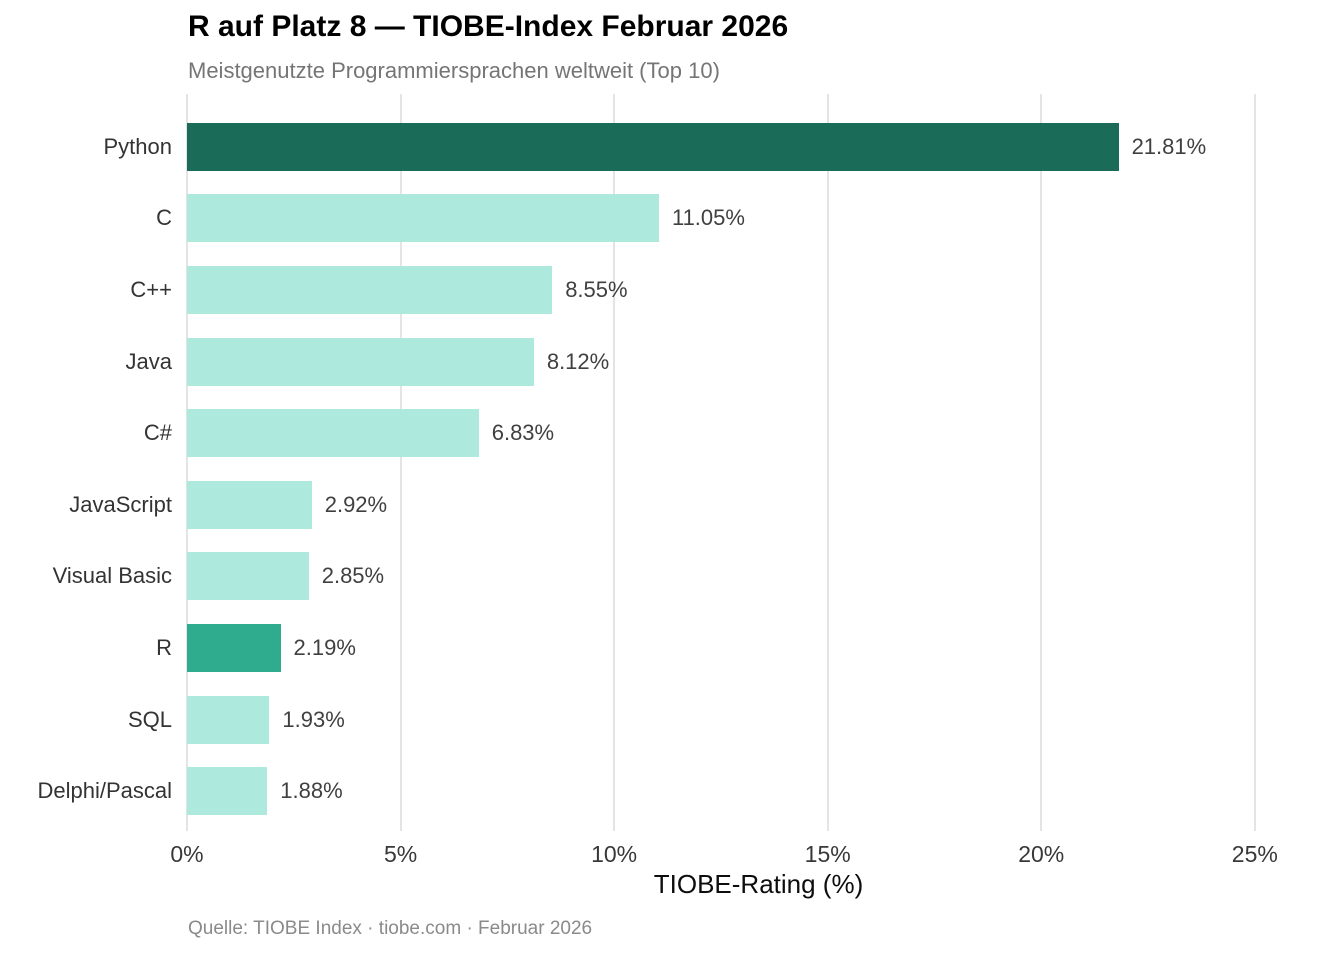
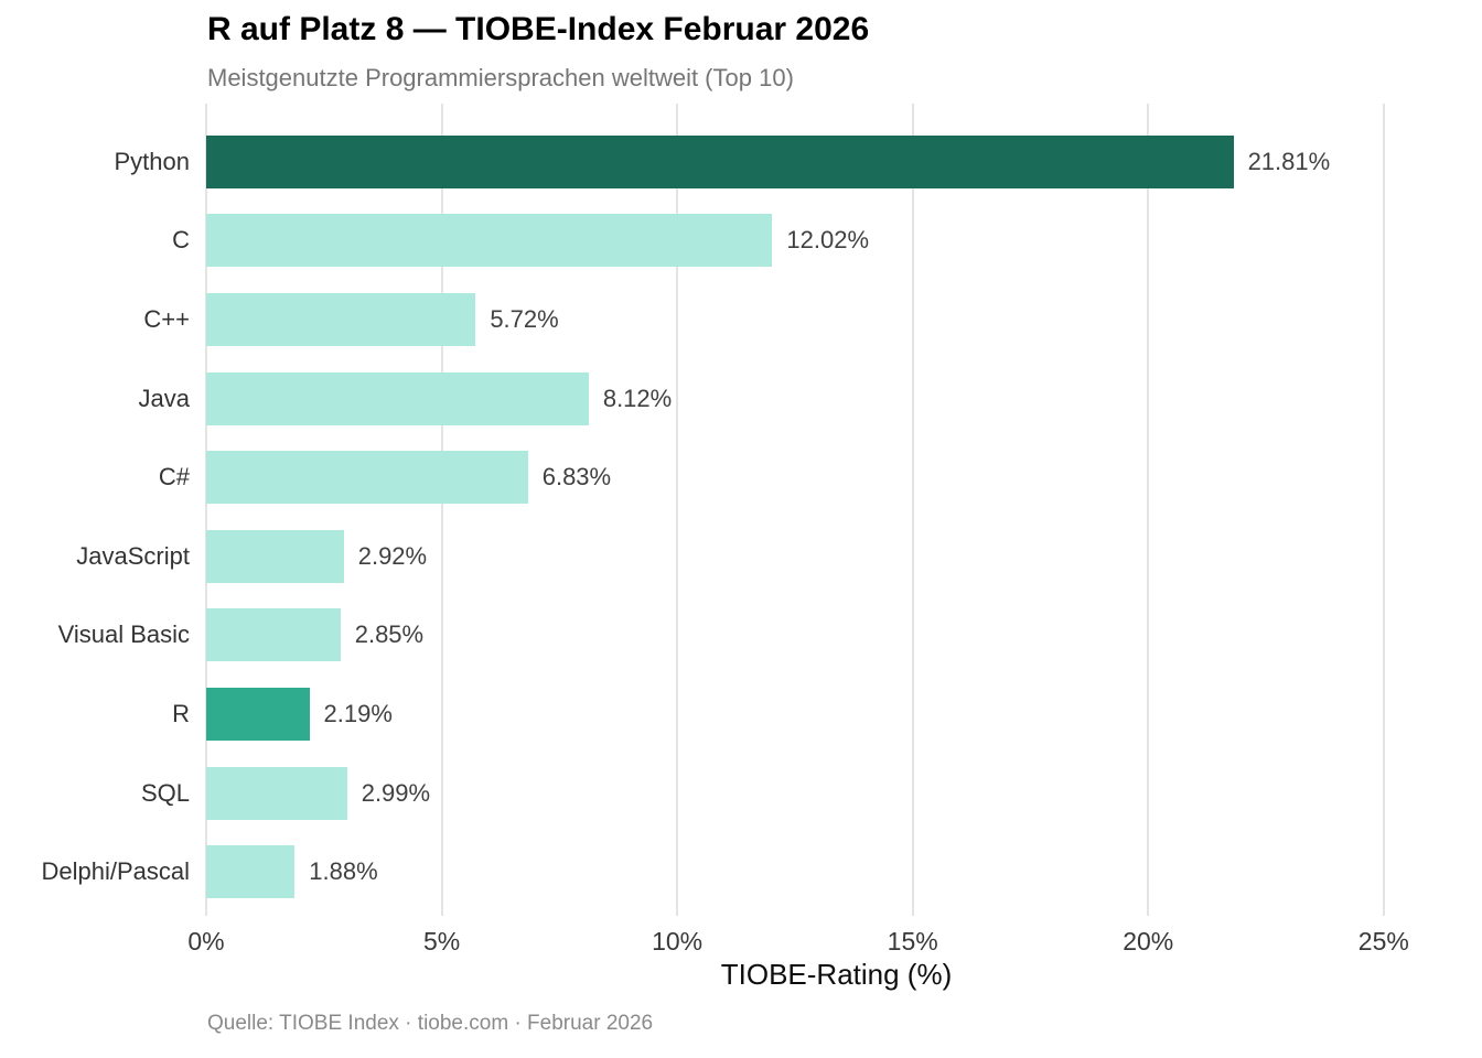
C: 11.05% -> 12.02%
C++: 8.55% -> 5.72%
SQL: 1.93% -> 2.99%
